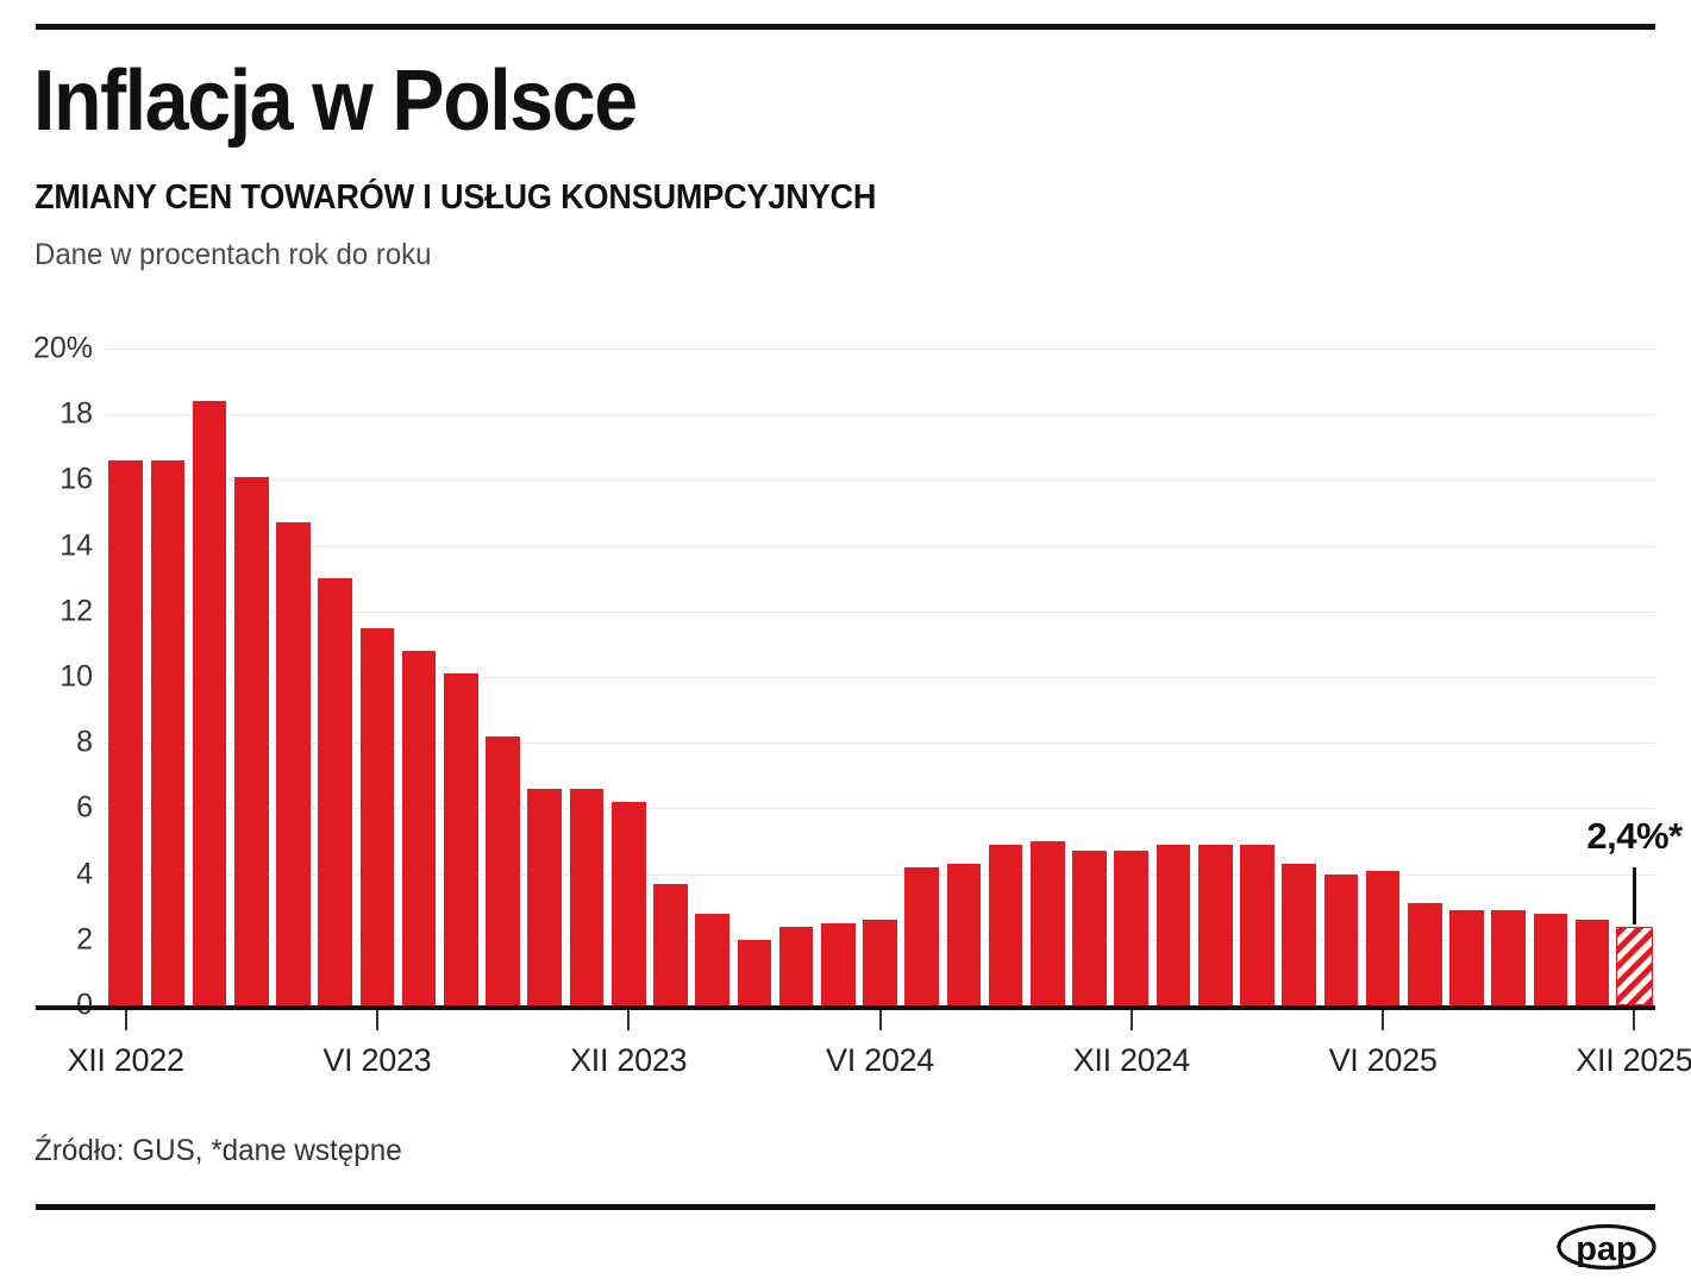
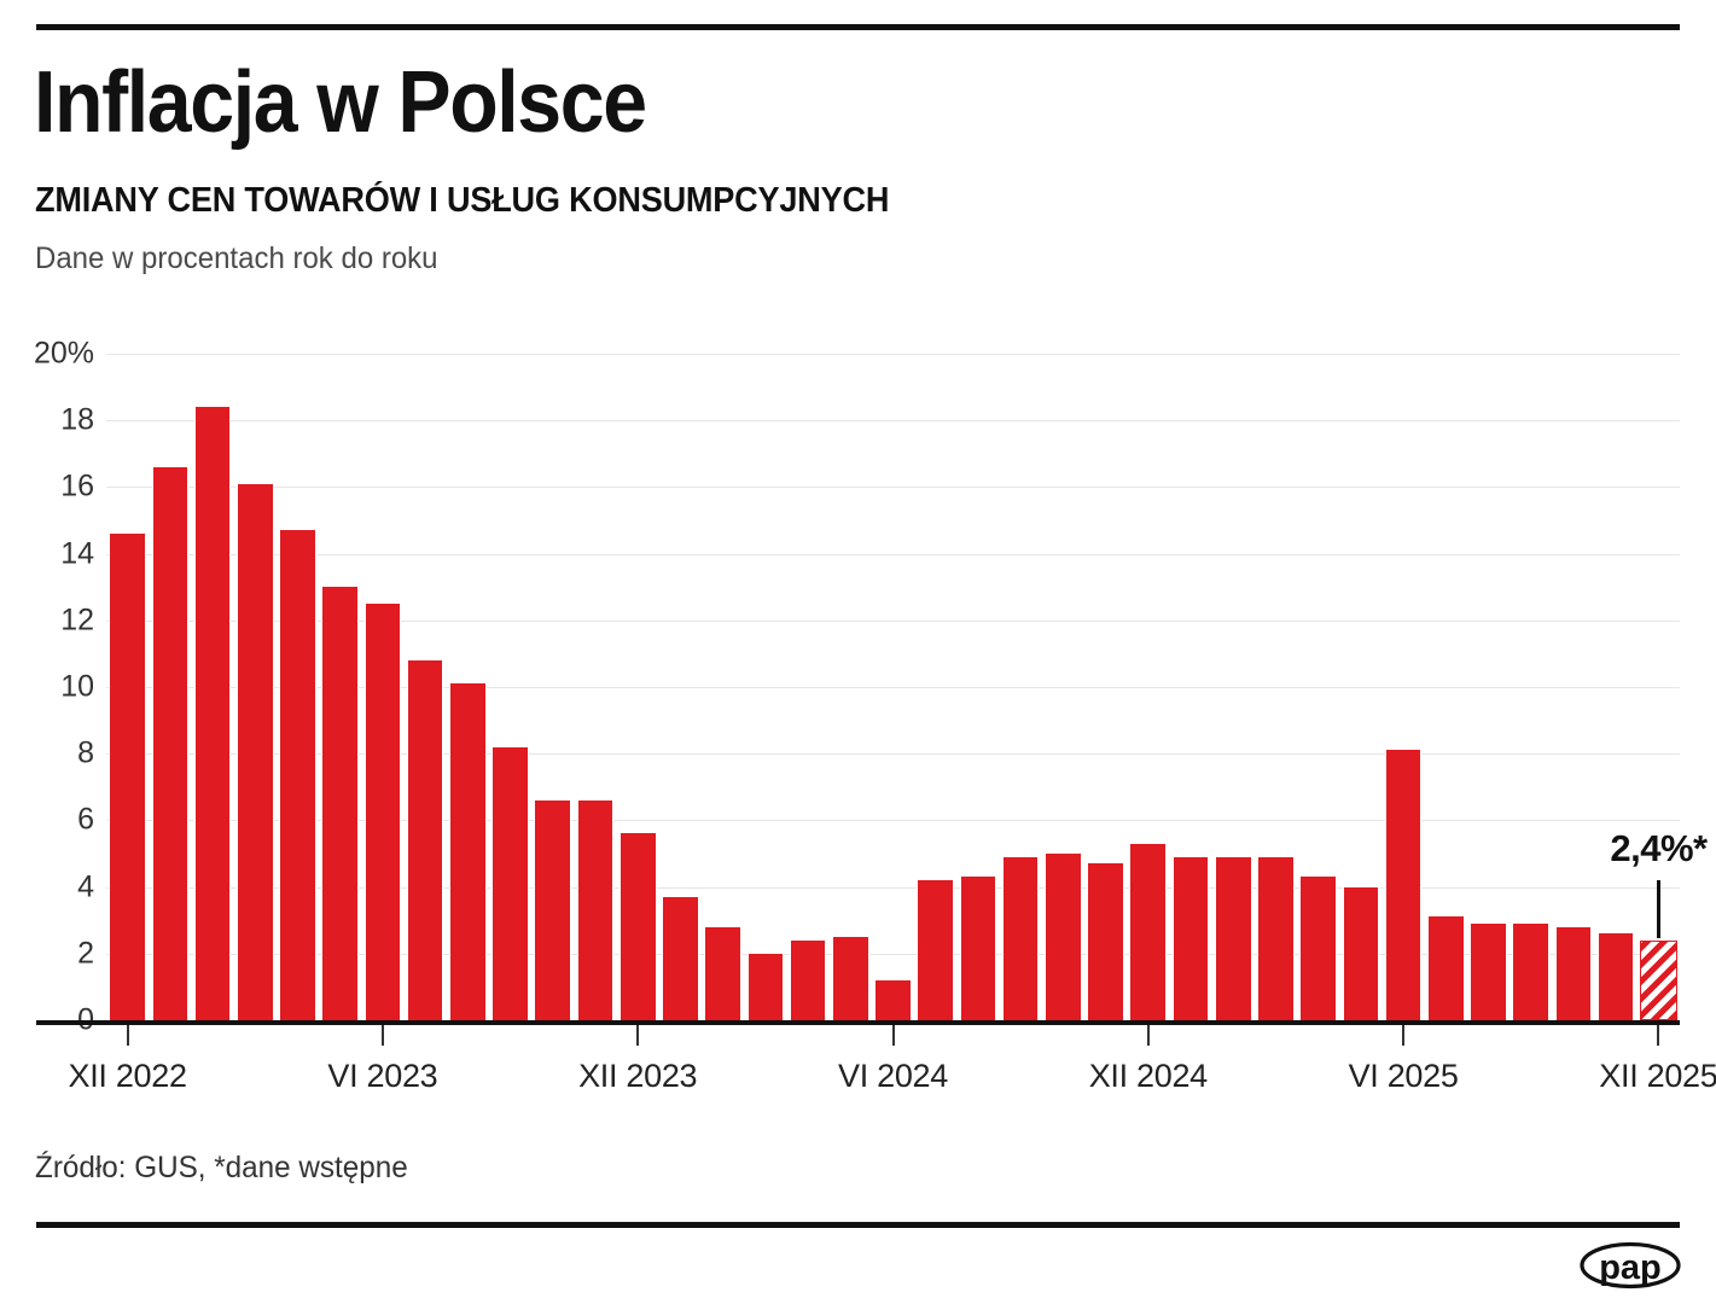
XII 2022: 16.6% -> 14.6%
VI 2023: 11.5% -> 12.5%
XII 2023: 6.2% -> 5.6%
VI 2024: 2.6% -> 1.2%
XII 2024: 4.7% -> 5.3%
VI 2025: 4.1% -> 8.1%
